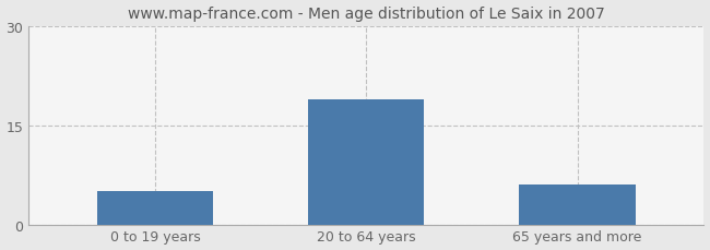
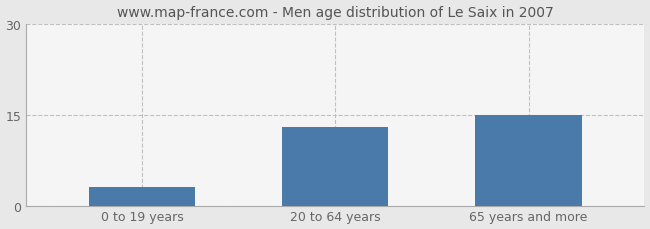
0 to 19 years: 5 -> 3
20 to 64 years: 19 -> 13
65 years and more: 6 -> 15
